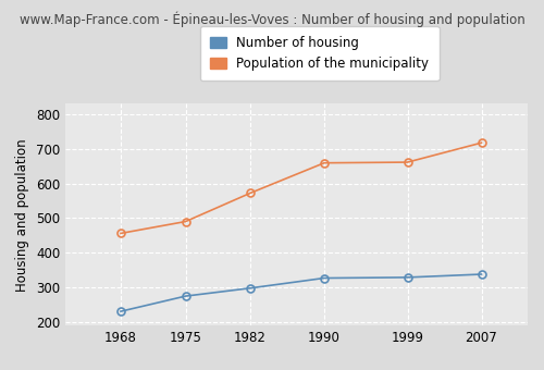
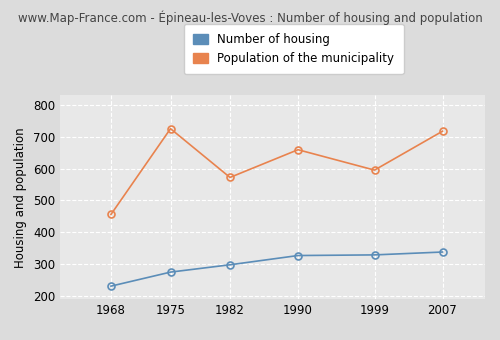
Population of the municipality/1975: 490 -> 725
Population of the municipality/1999: 661 -> 595
